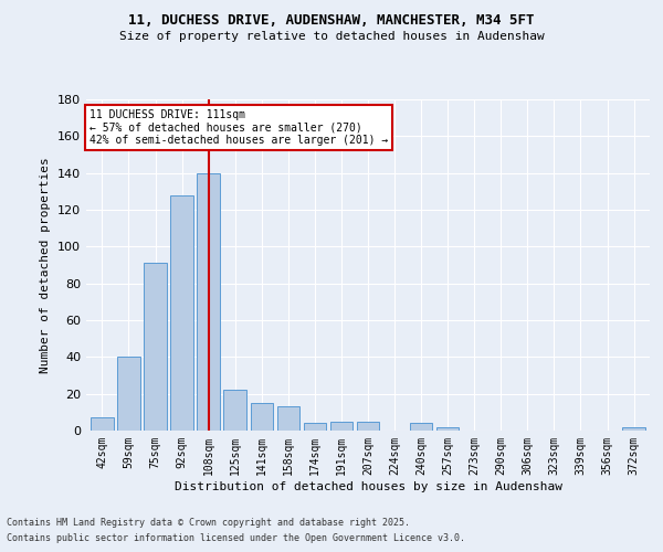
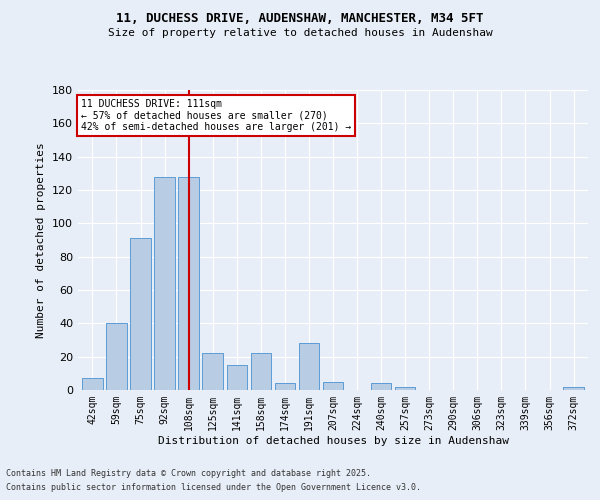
108sqm: 140 -> 128
158sqm: 13 -> 22
191sqm: 5 -> 28
